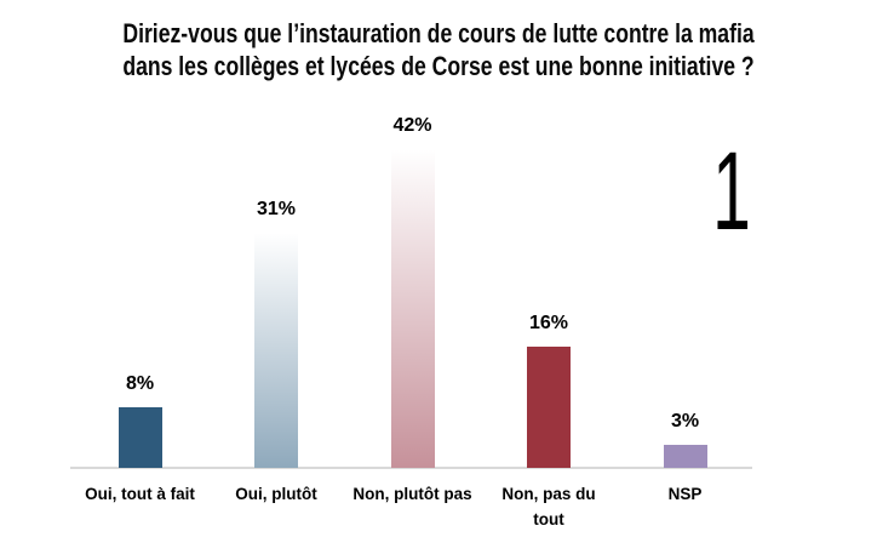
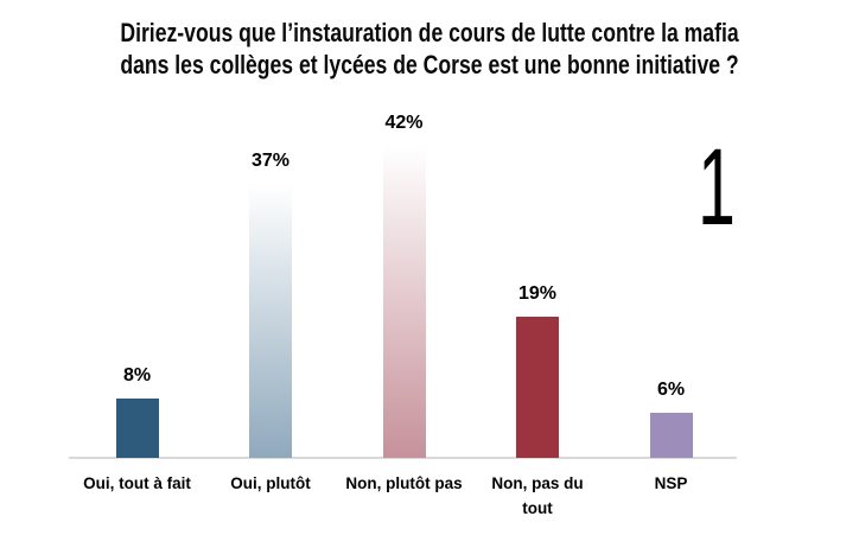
Oui, plutôt: 31% -> 37%
Non, pas du tout: 16% -> 19%
NSP: 3% -> 6%
